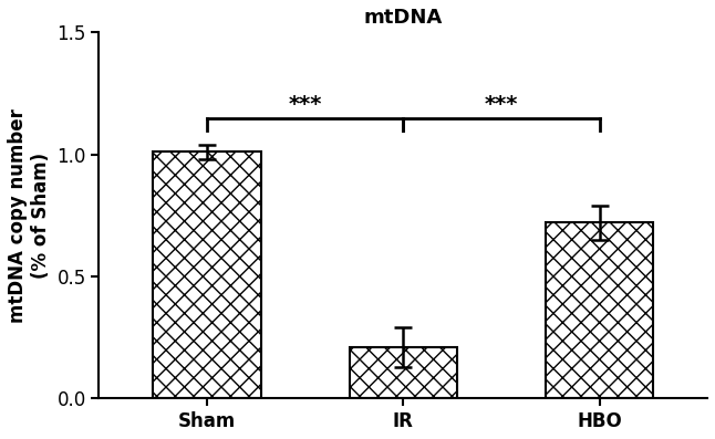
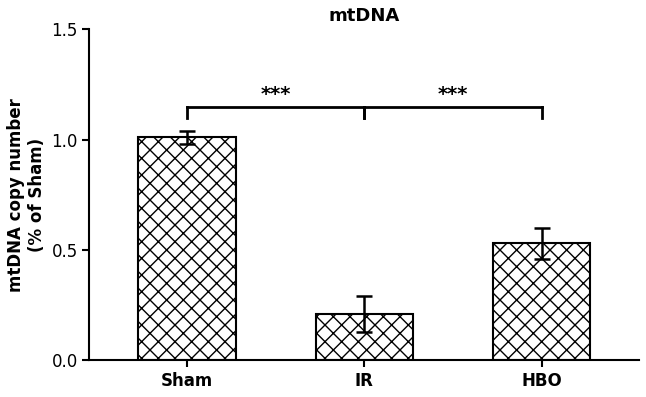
HBO: 0.72 -> 0.53
